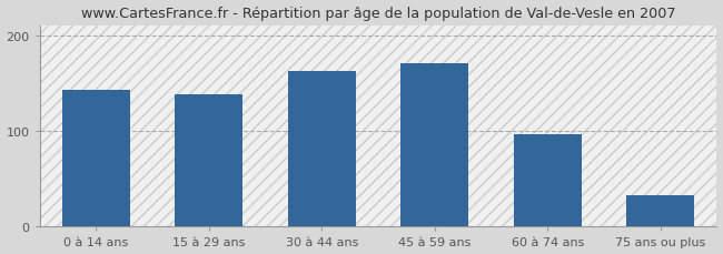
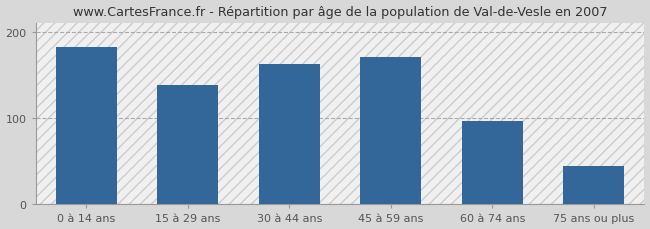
0 à 14 ans: 143 -> 182
75 ans ou plus: 33 -> 44
